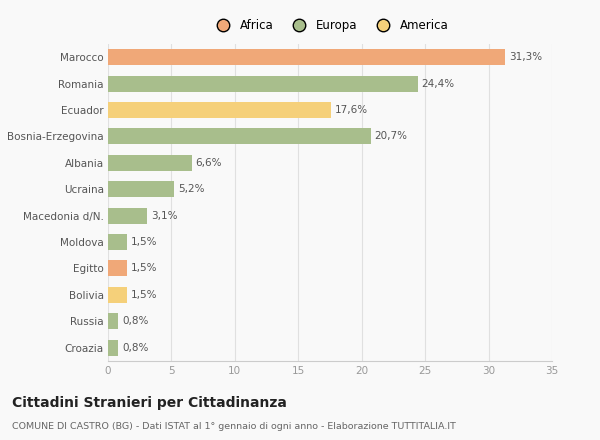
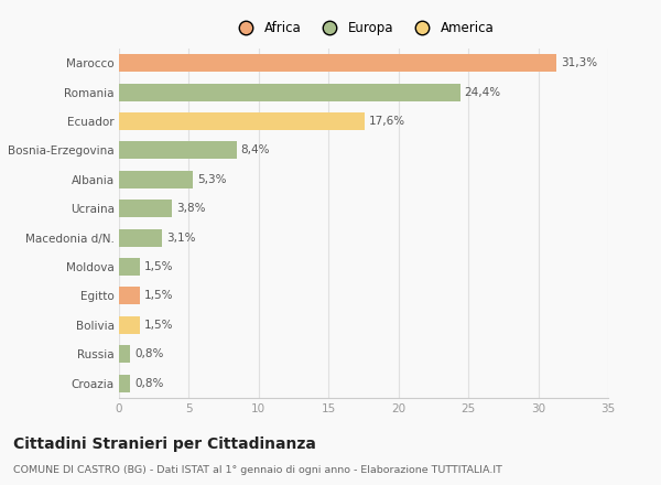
Bosnia-Erzegovina: 20,7% -> 8,4%
Albania: 6,6% -> 5,3%
Ucraina: 5,2% -> 3,8%
